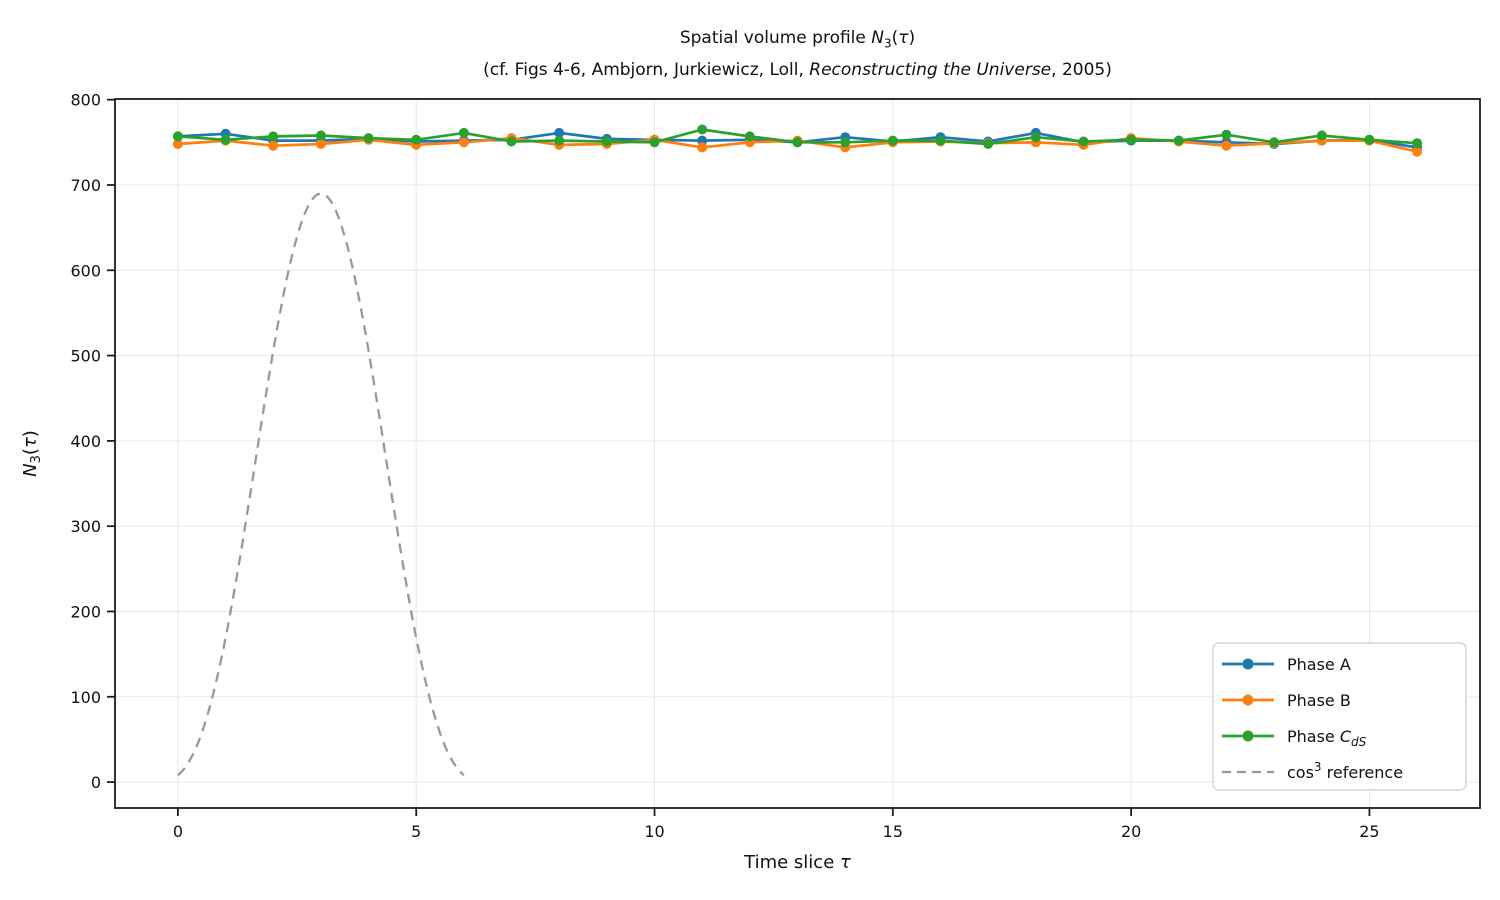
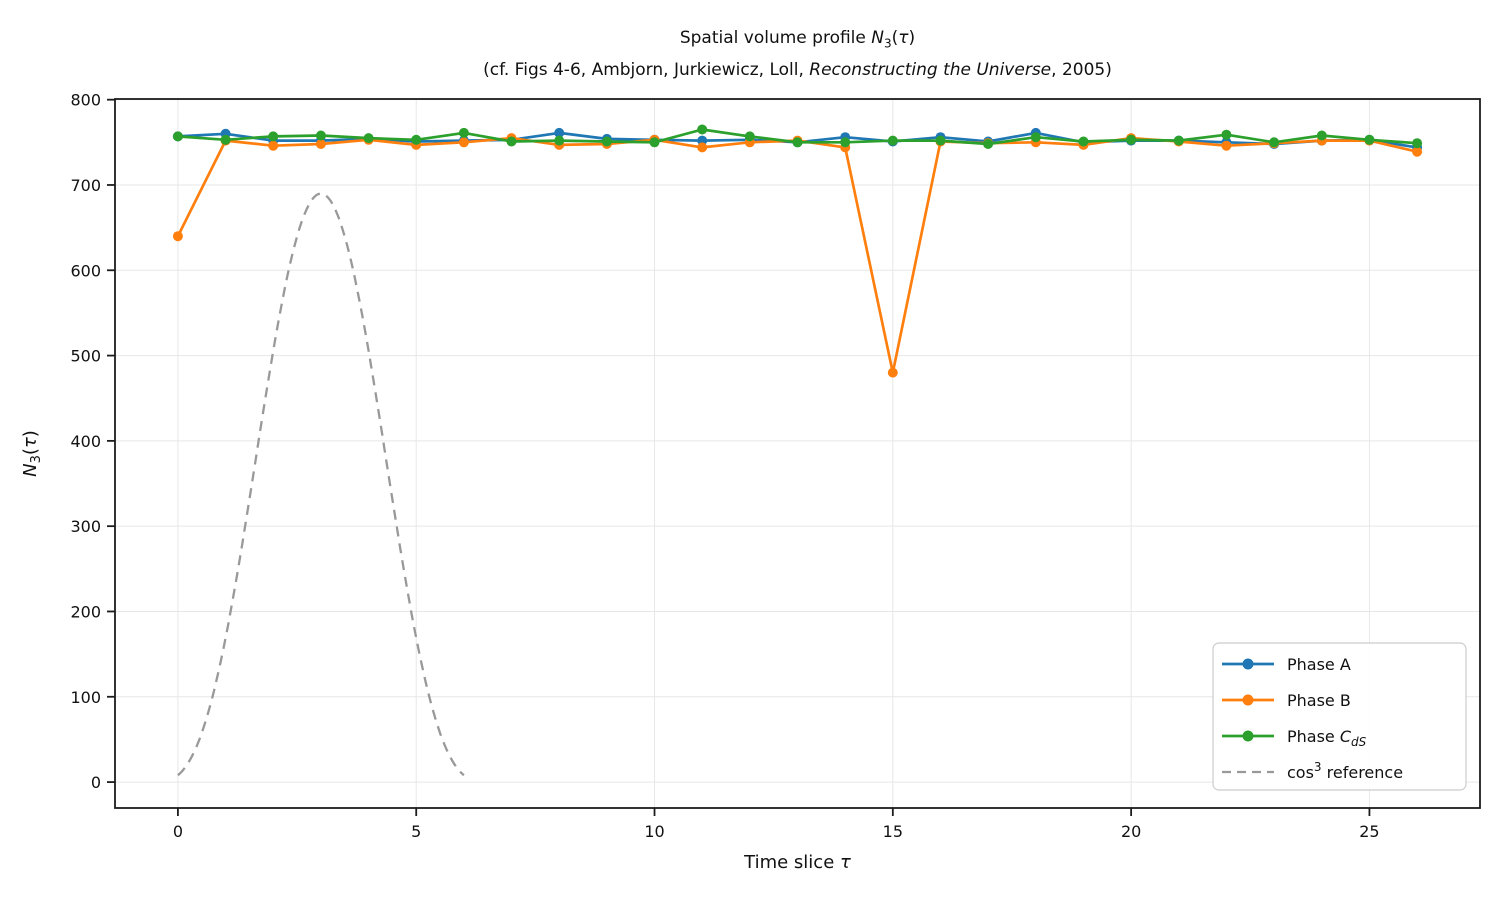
Phase B/0: 750 -> 640
Phase B/15: 750 -> 480
